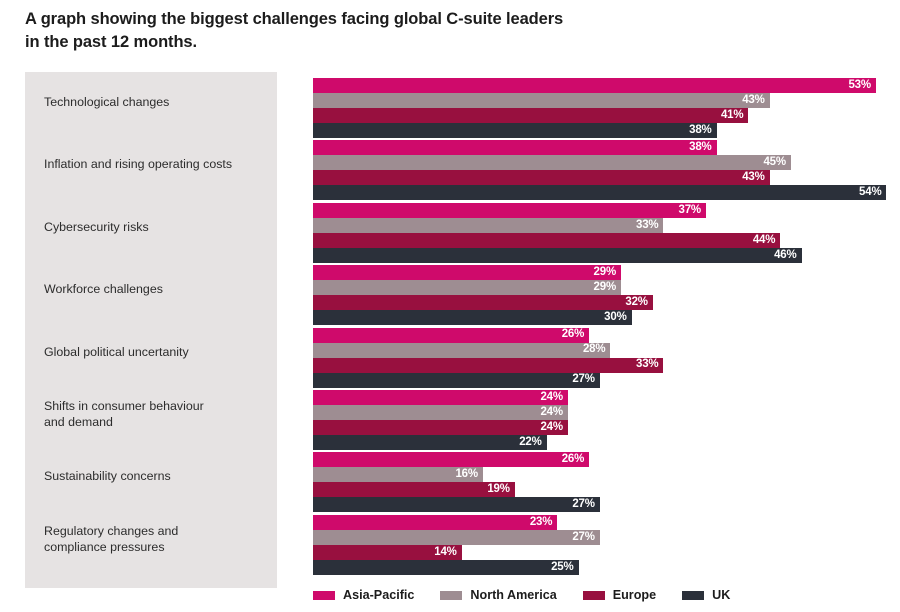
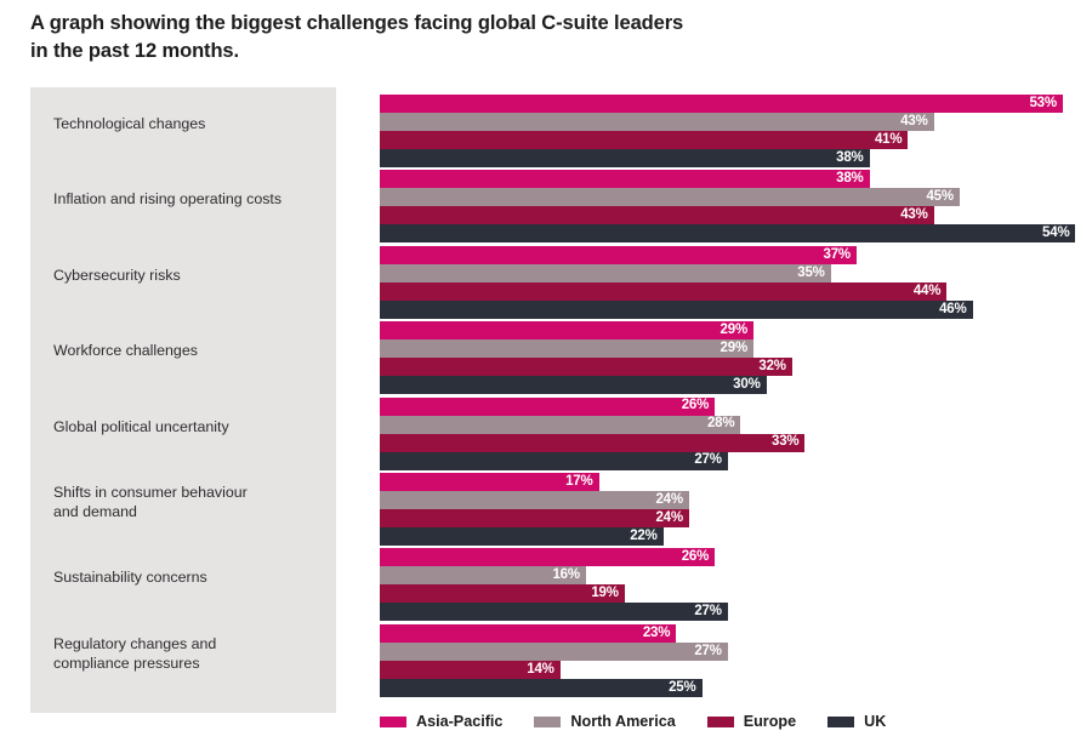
North America/Cybersecurity risks: 33% -> 35%
Asia-Pacific/Shifts in consumer behaviour and demand: 24% -> 17%
